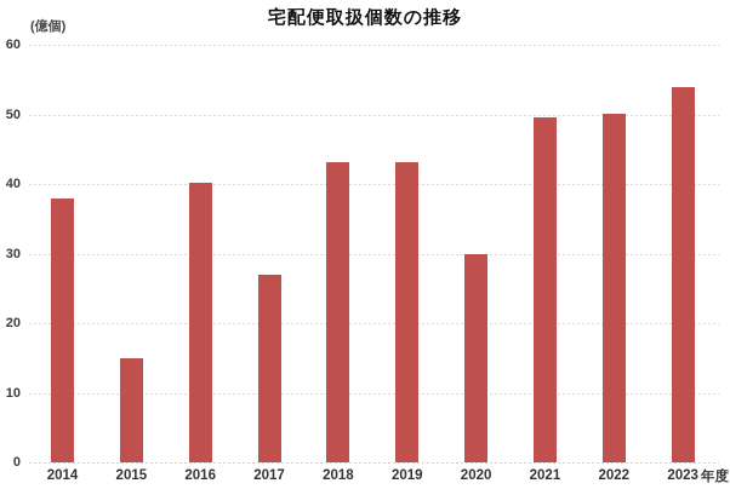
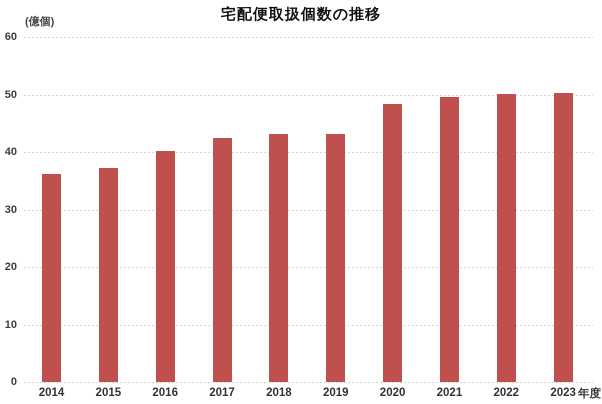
2014: 38 -> 36
2015: 15 -> 37
2017: 27 -> 42
2020: 30 -> 48
2023: 54 -> 50
